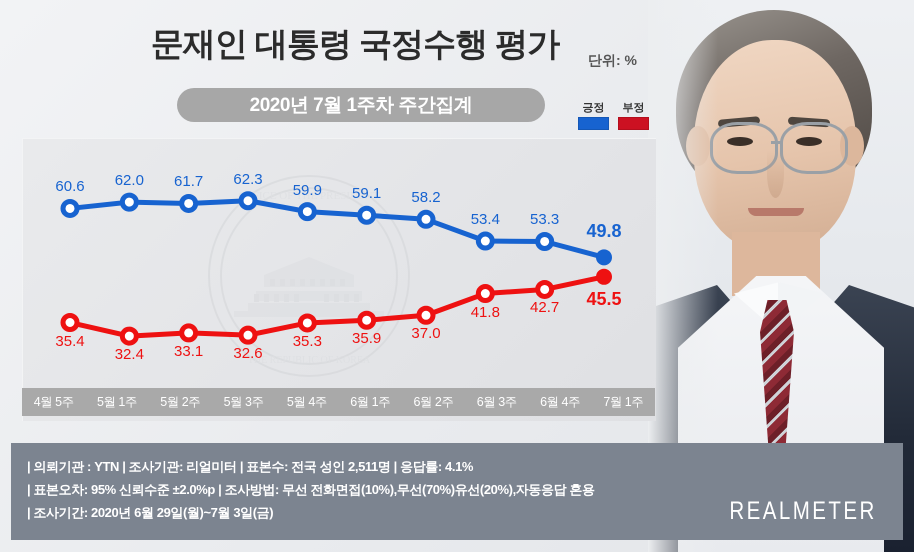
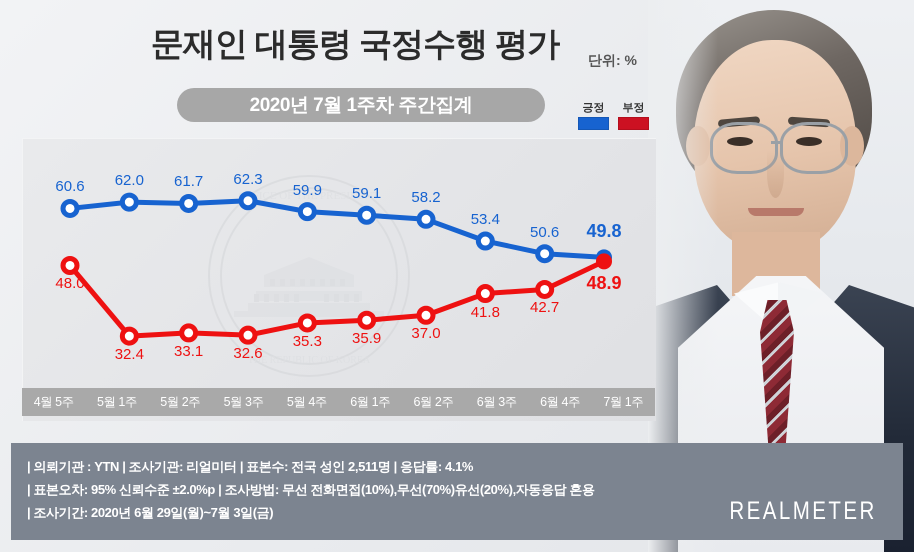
부정/4월 5주: 35.4 -> 48.0
긍정/6월 4주: 53.3 -> 50.6
부정/7월 1주: 45.5 -> 48.9
